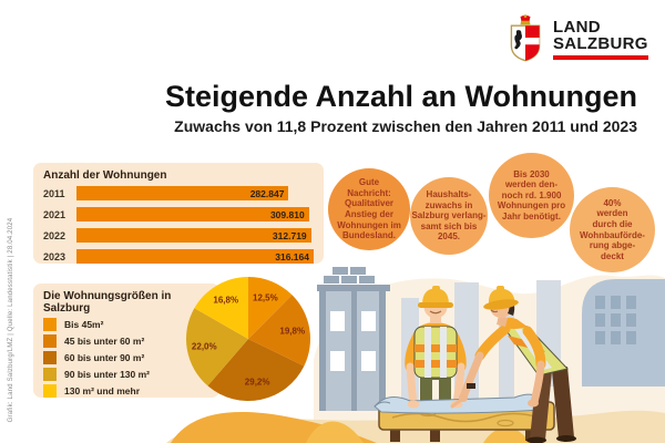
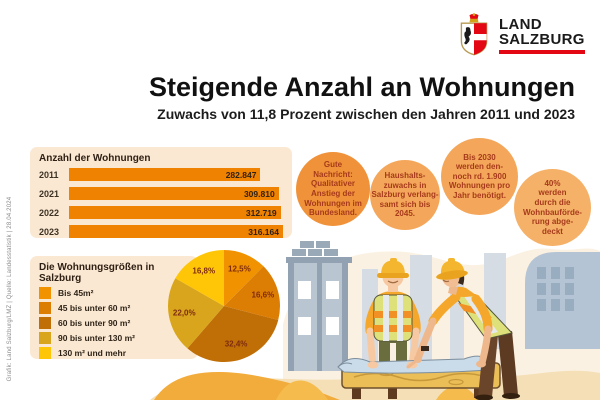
Die Wohnungsgrößen in Salzburg/45 bis unter 60 m²: 19,8% -> 16,6%
Die Wohnungsgrößen in Salzburg/60 bis unter 90 m²: 29,2% -> 32,4%
